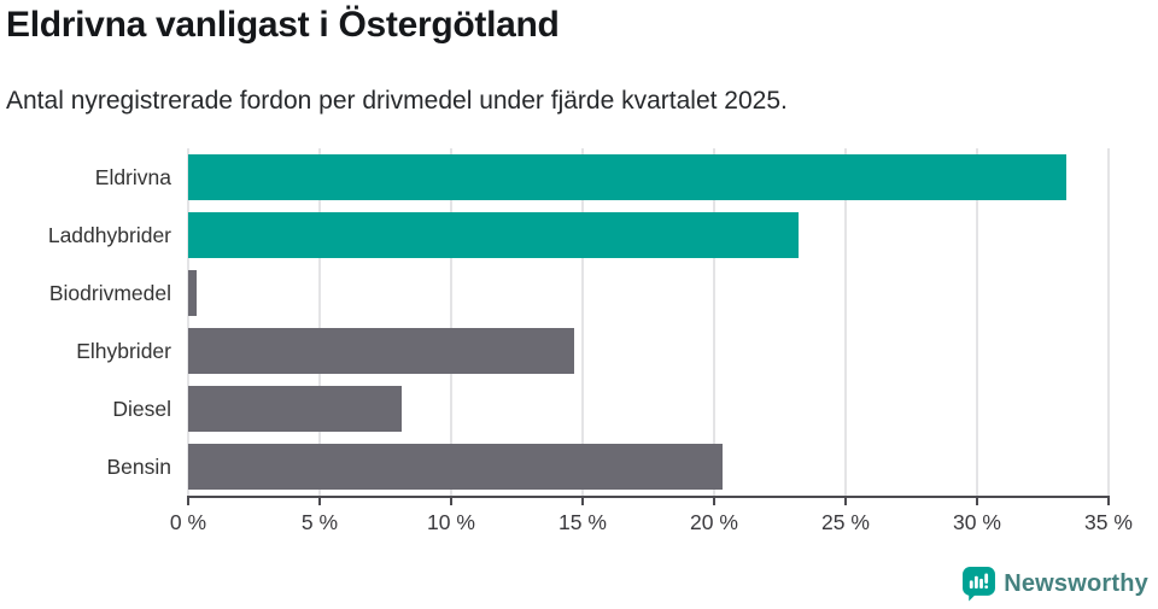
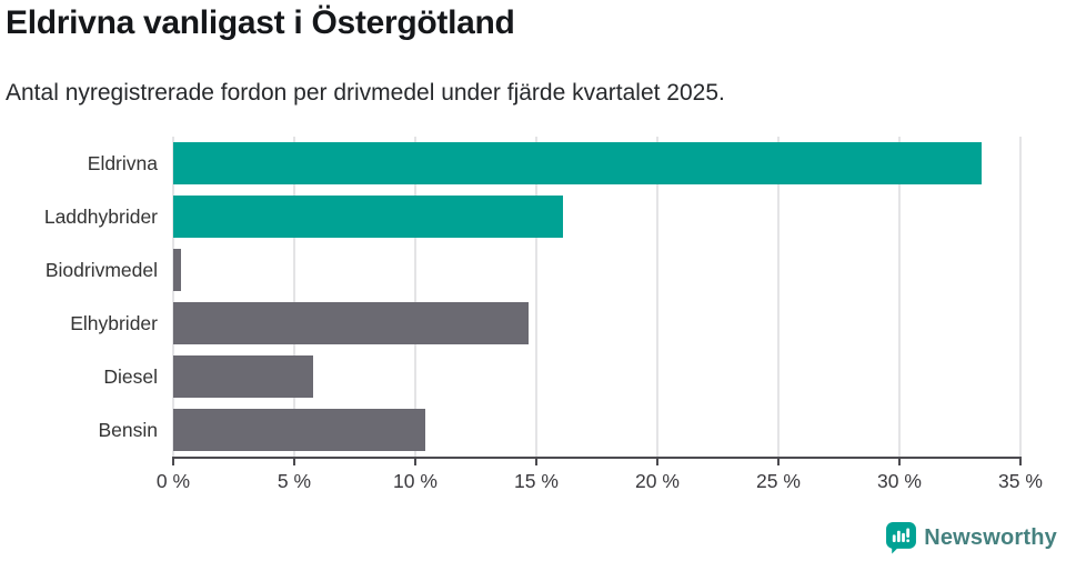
Laddhybrider: 23.2% -> 16.1%
Diesel: 8.1% -> 5.8%
Bensin: 20.3% -> 10.4%
